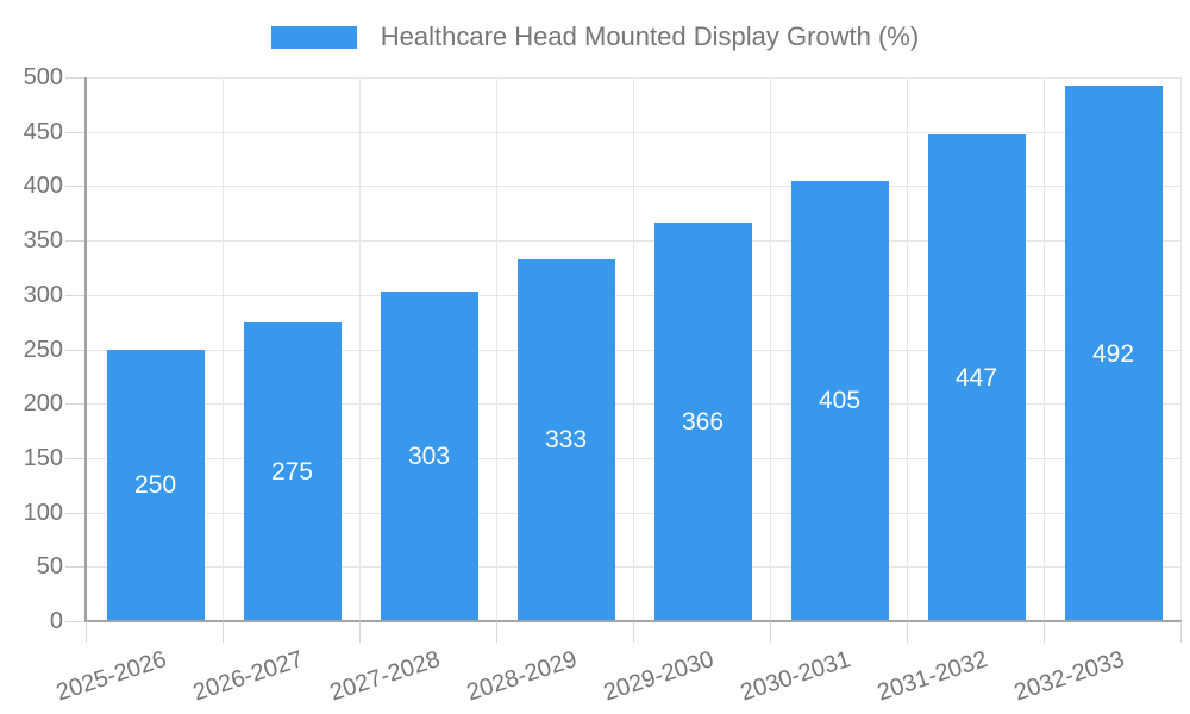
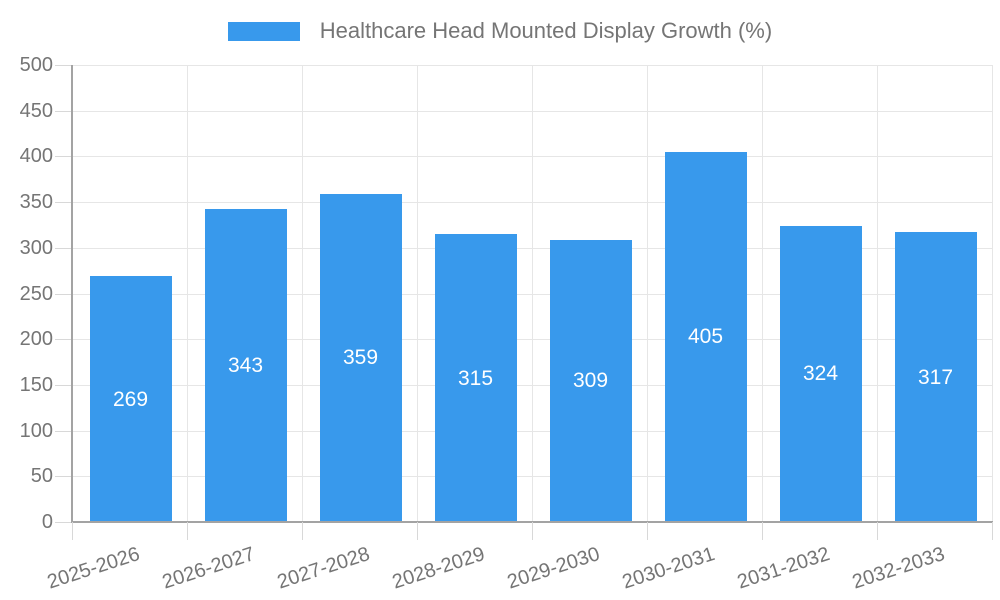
2025-2026: 250 -> 269
2026-2027: 275 -> 343
2027-2028: 303 -> 359
2028-2029: 333 -> 315
2029-2030: 366 -> 309
2031-2032: 447 -> 324
2032-2033: 492 -> 317
